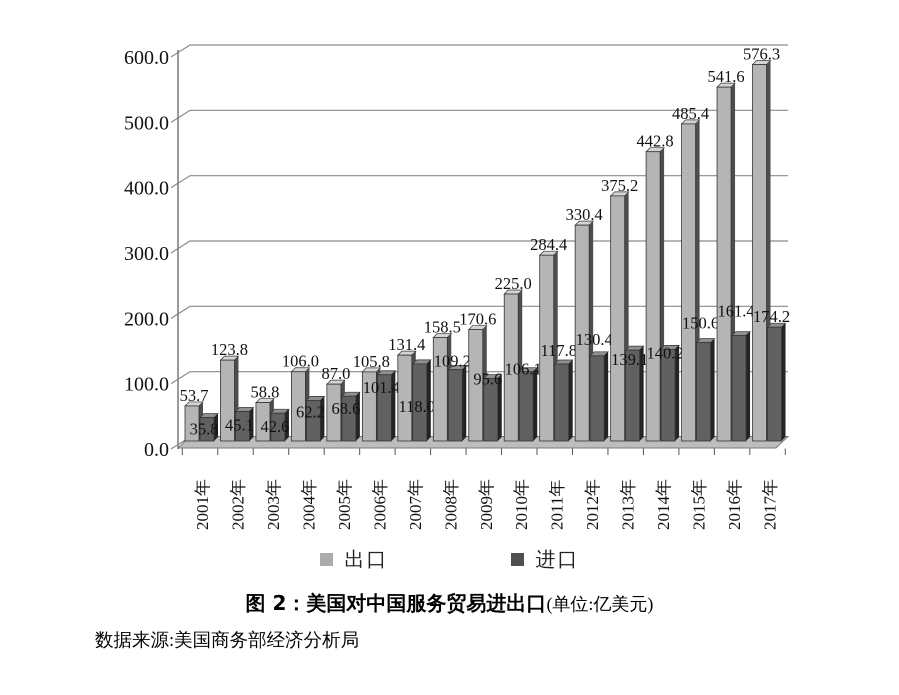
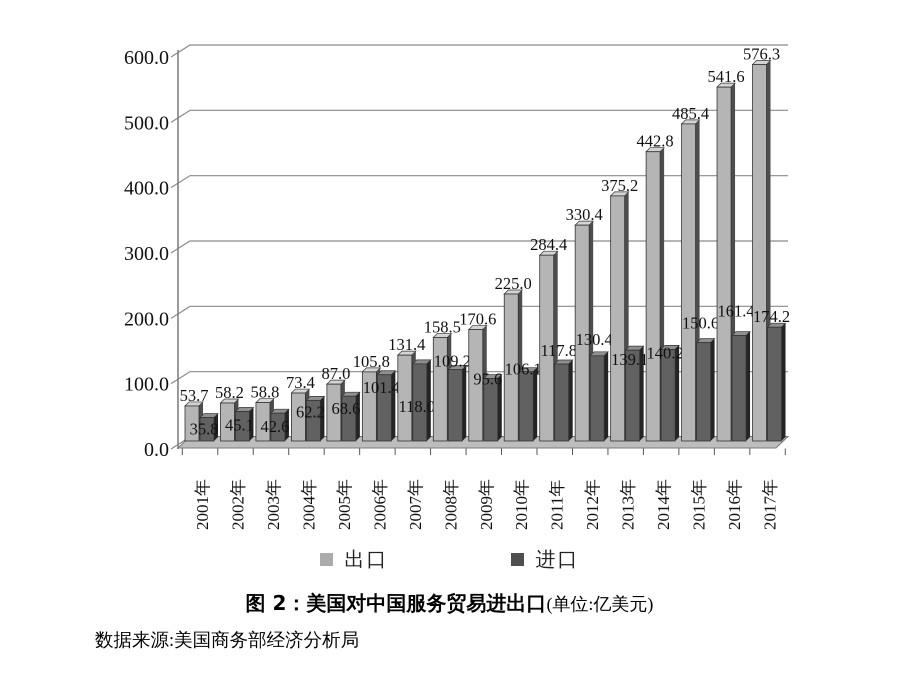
出口/2002年: 123.8 -> 58.2
出口/2004年: 106.0 -> 73.4
